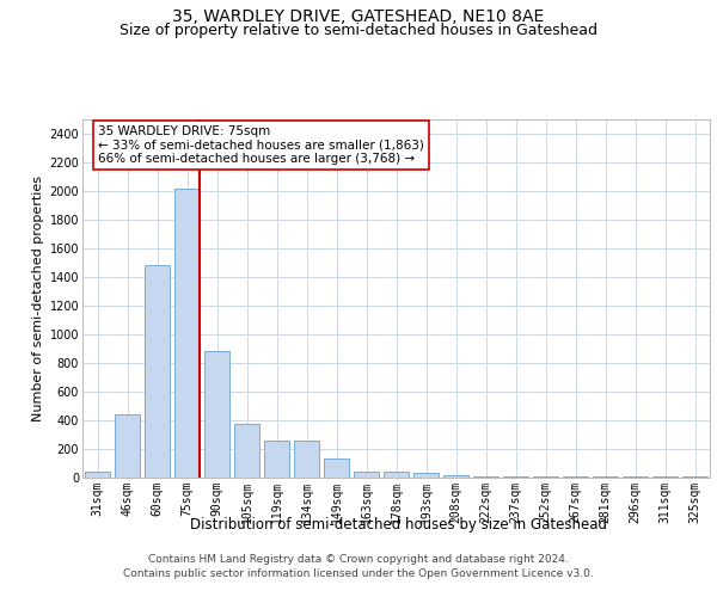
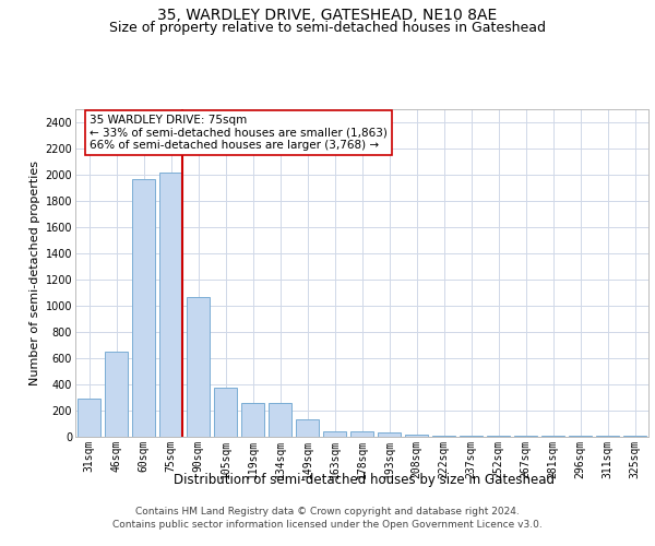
31sqm: 40 -> 290
46sqm: 440 -> 650
60sqm: 1480 -> 1970
90sqm: 880 -> 1070
